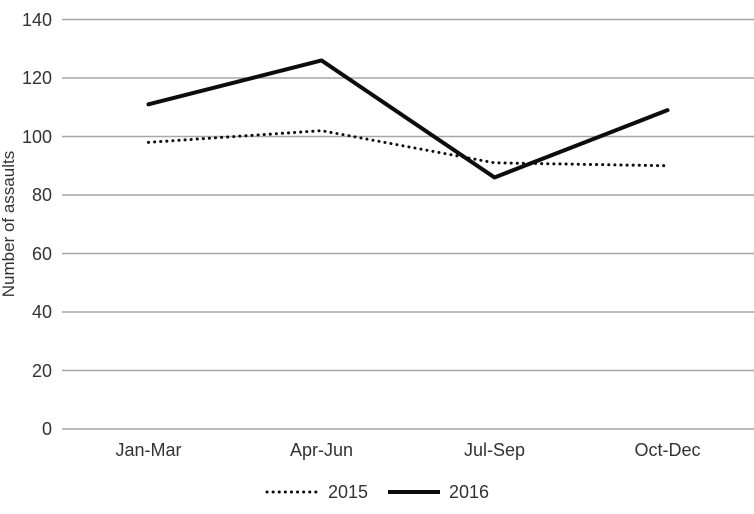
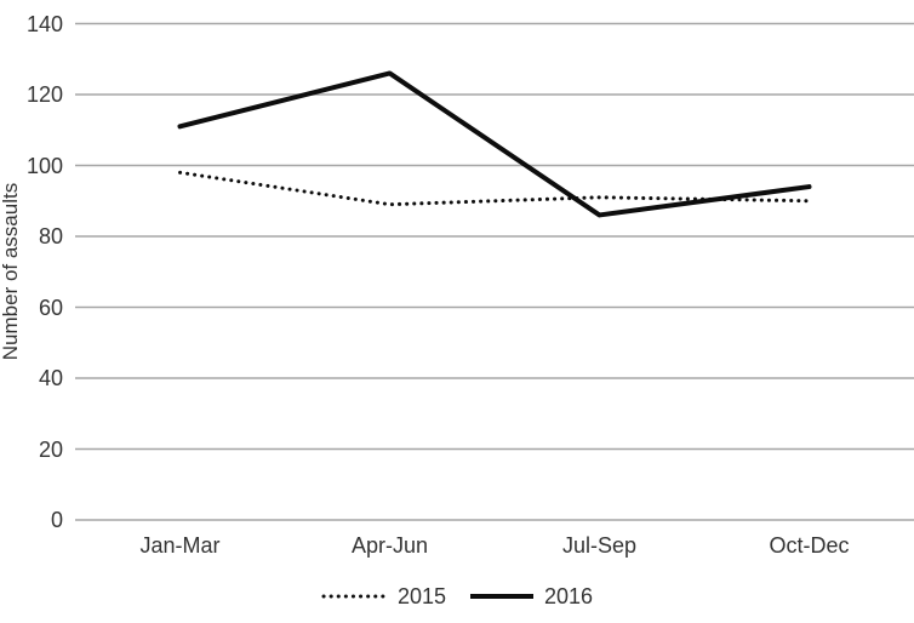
2015/Apr-Jun: 102 -> 89
2016/Oct-Dec: 109 -> 94
